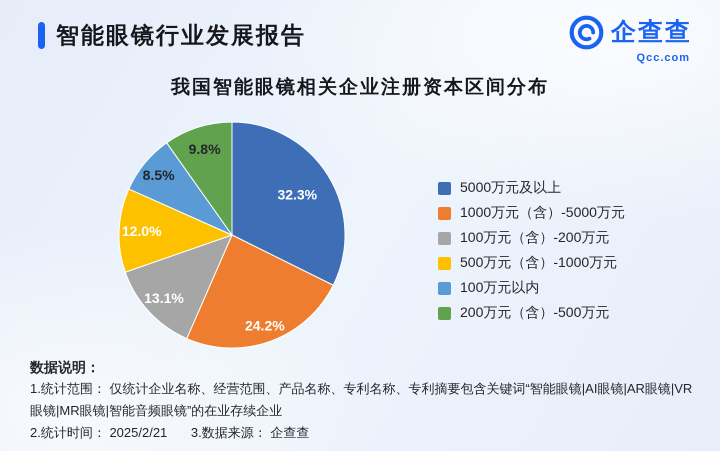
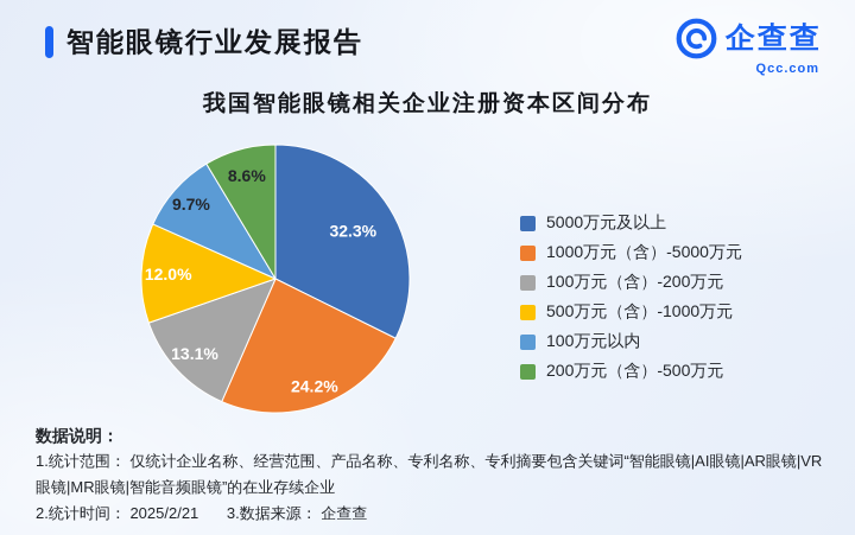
100万元以内: 8.5% -> 9.7%
200万元（含）-500万元: 9.8% -> 8.6%
